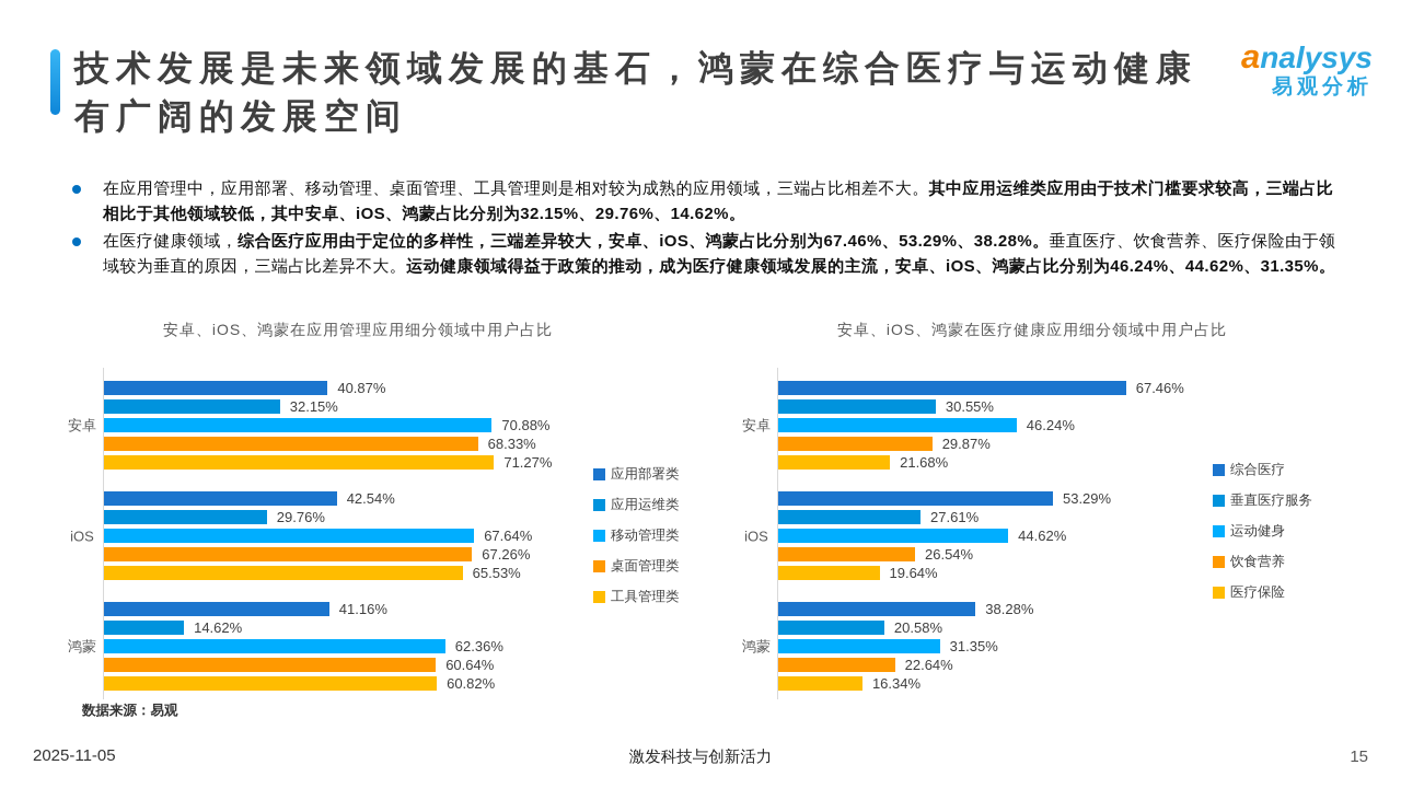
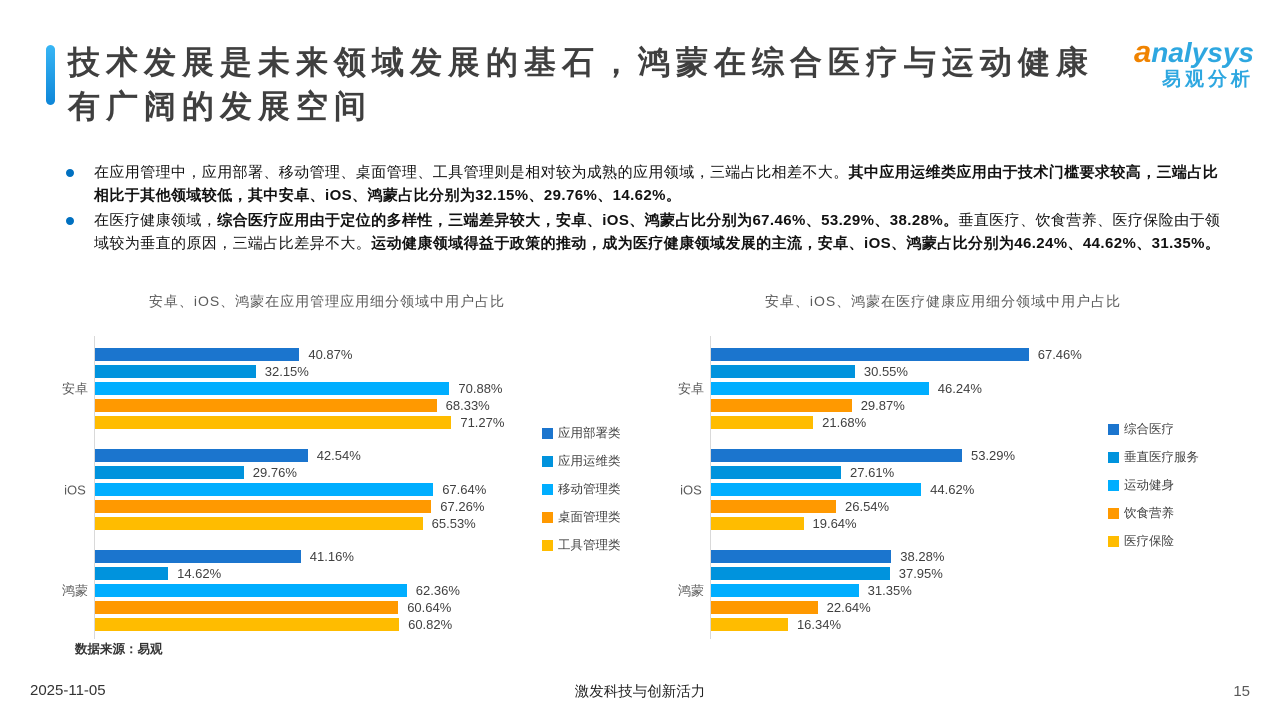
安卓、iOS、鸿蒙在医疗健康应用细分领域中用户占比/垂直医疗服务/鸿蒙: 20.58% -> 37.95%
